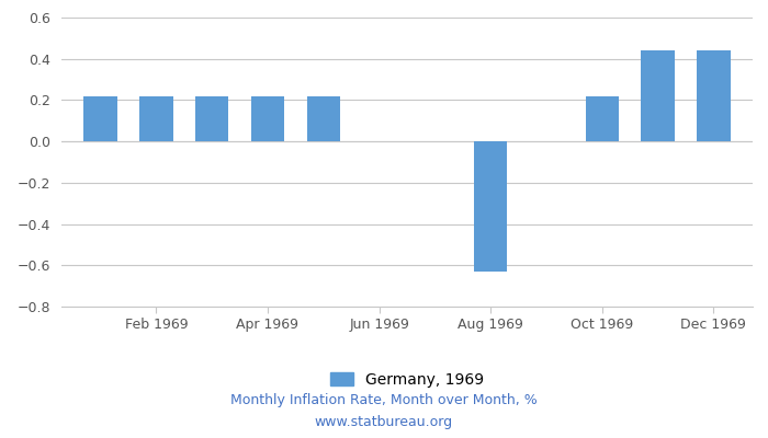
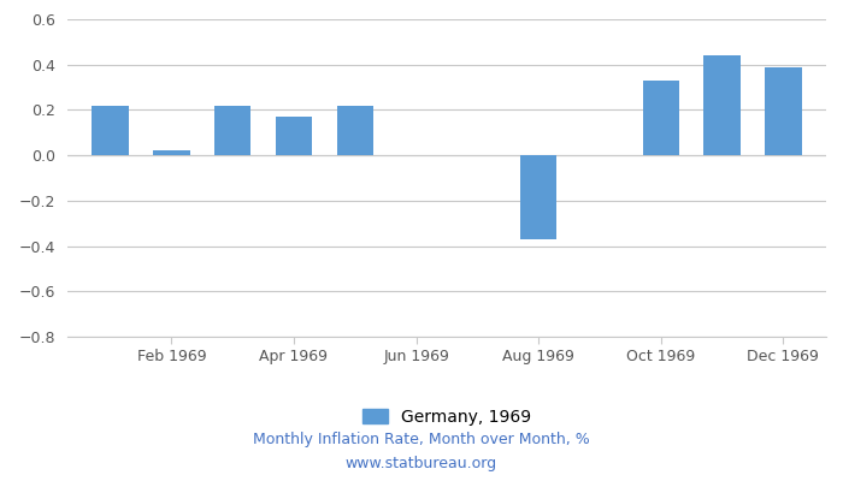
Feb 1969: 0.22 -> 0.02
Apr 1969: 0.22 -> 0.17
Aug 1969: -0.63 -> -0.37
Oct 1969: 0.22 -> 0.33
Dec 1969: 0.44 -> 0.39
